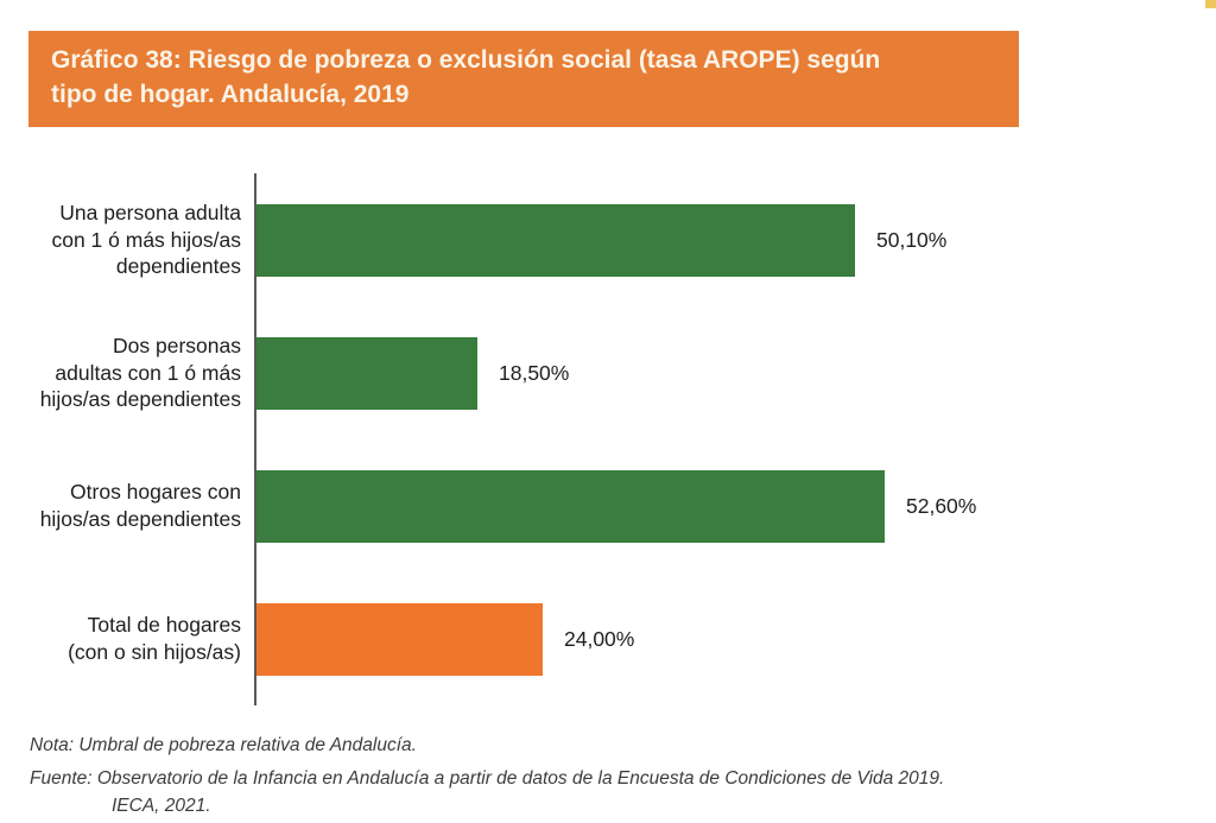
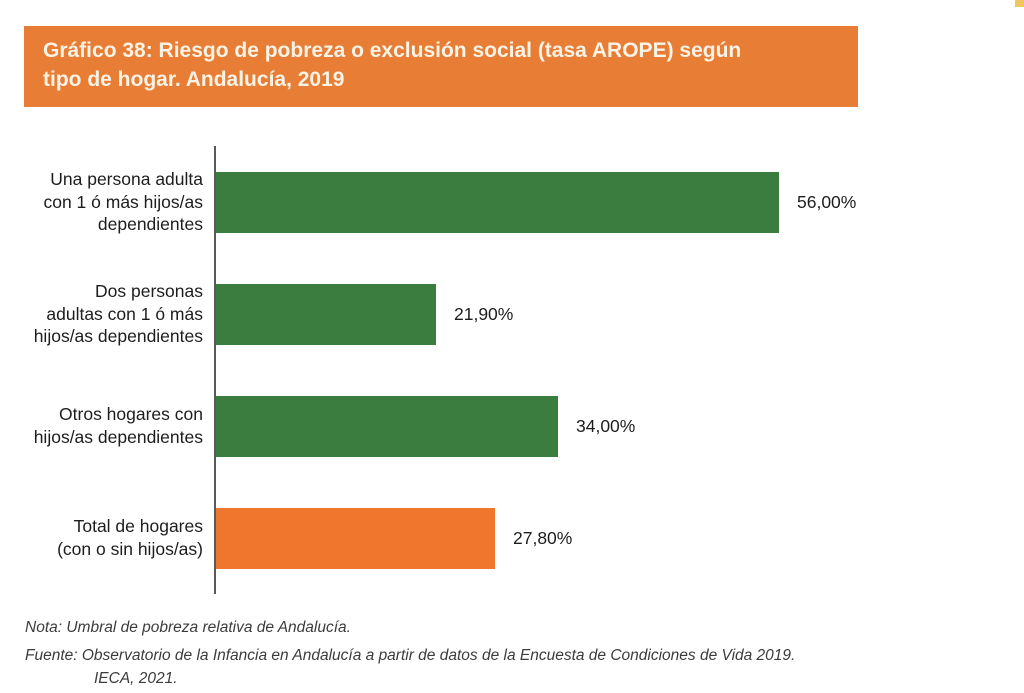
Una persona adulta con 1 ó más hijos/as dependientes: 50,10% -> 56,00%
Dos personas adultas con 1 ó más hijos/as dependientes: 18,50% -> 21,90%
Otros hogares con hijos/as dependientes: 52,60% -> 34,00%
Total de hogares (con o sin hijos/as): 24,00% -> 27,80%
